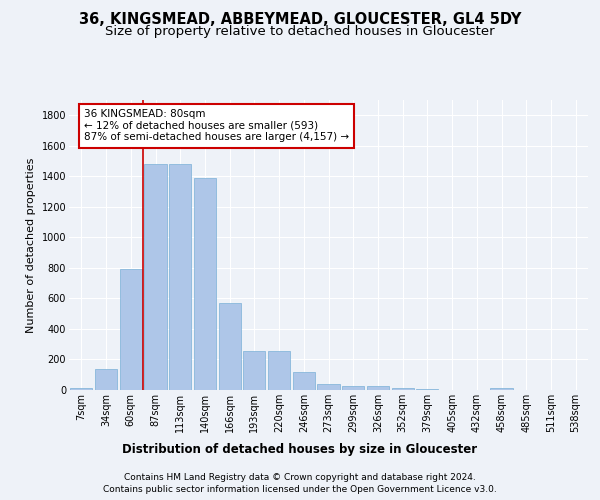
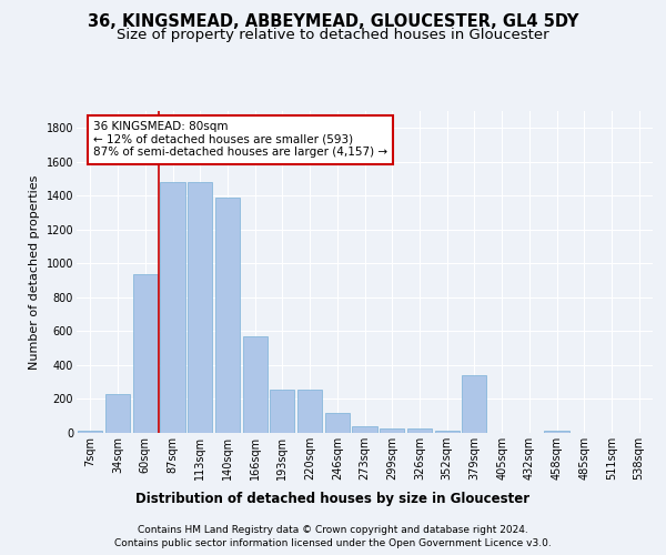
34sqm: 140 -> 230
60sqm: 790 -> 940
379sqm: 0 -> 340
